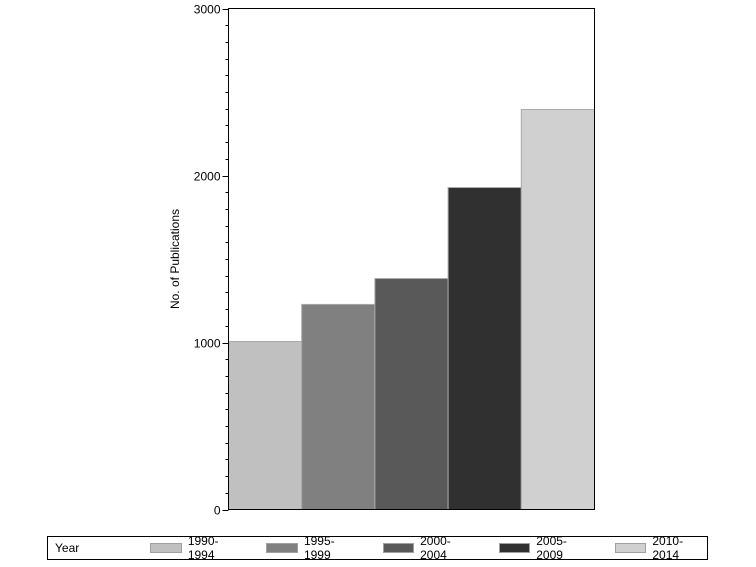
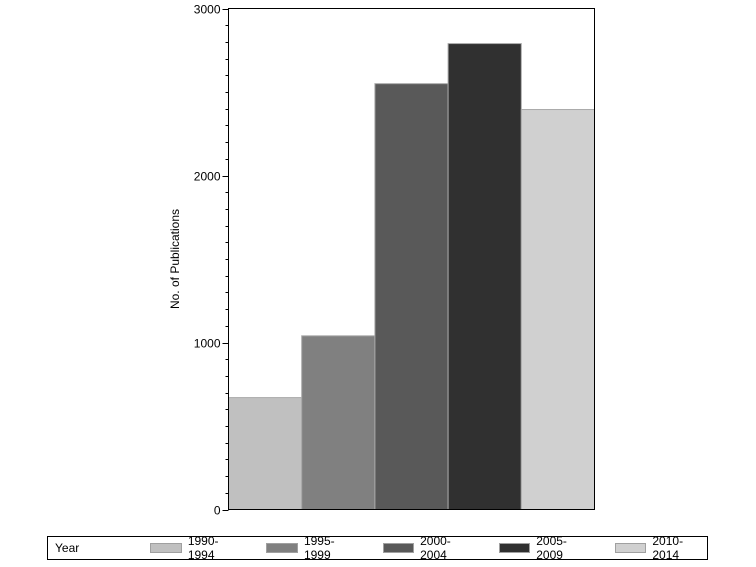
1990-1994: 1010 -> 670
1995-1999: 1230 -> 1040
2000-2004: 1380 -> 2550
2005-2009: 1930 -> 2790
